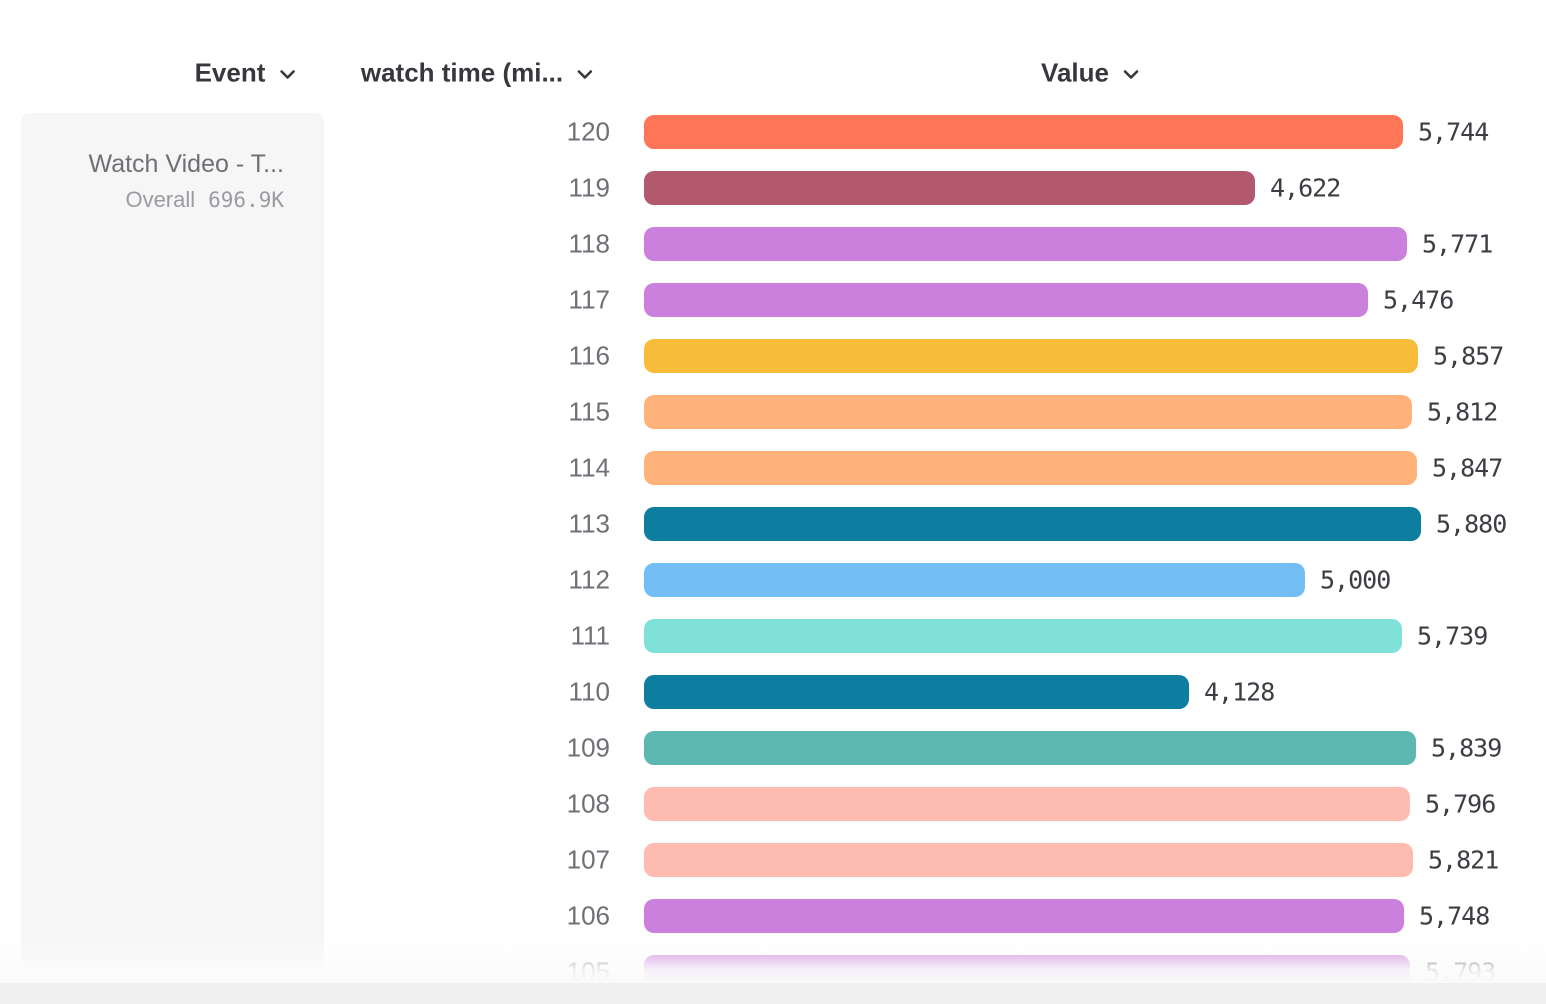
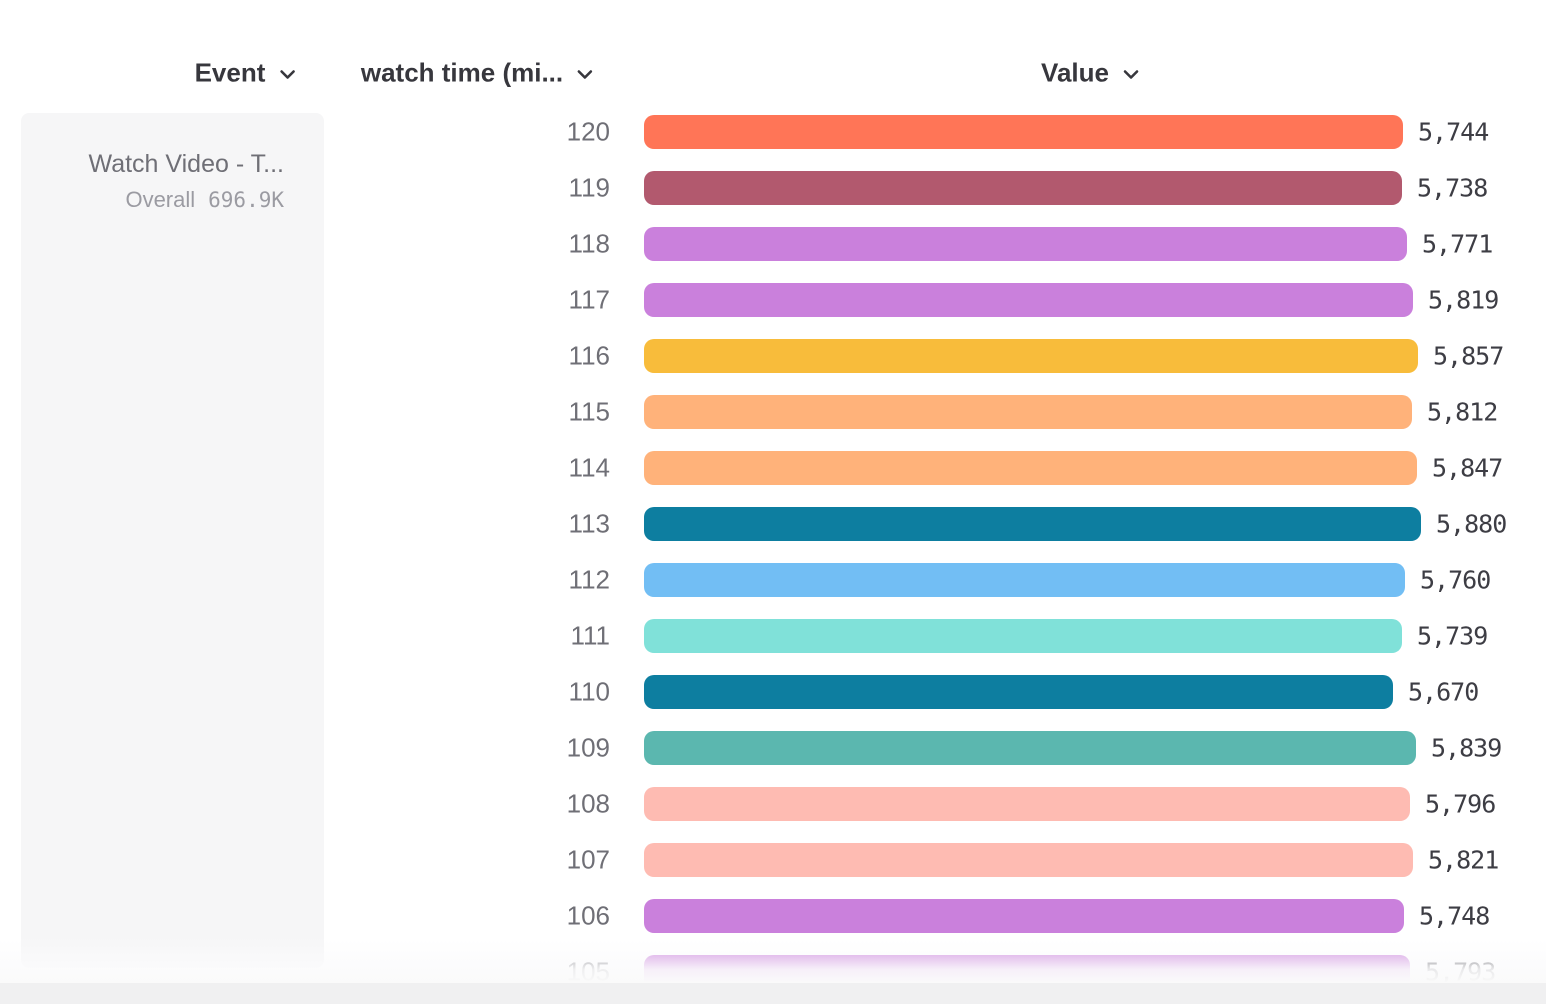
119: 4,622 -> 5,738
117: 5,476 -> 5,819
112: 5,000 -> 5,760
110: 4,128 -> 5,670
